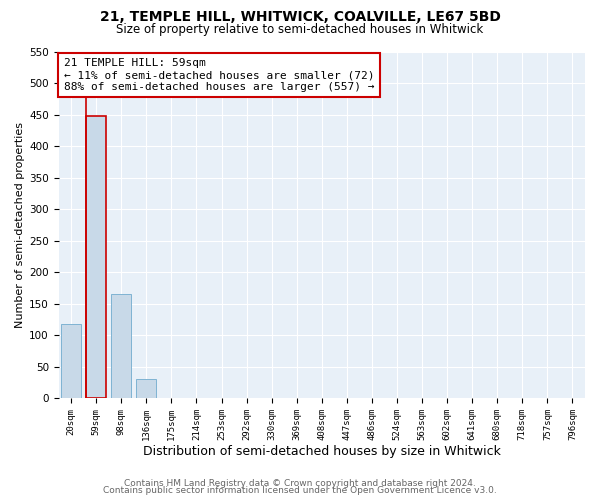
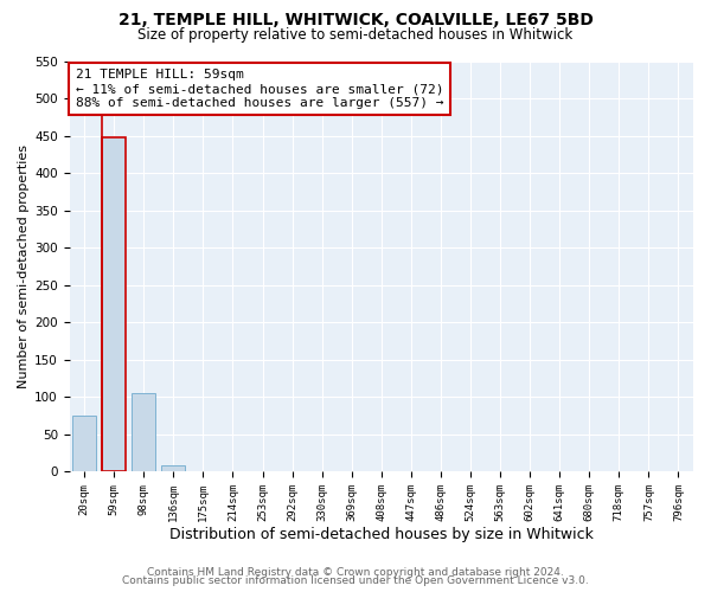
20sqm: 118 -> 75
98sqm: 166 -> 105
136sqm: 30 -> 8
